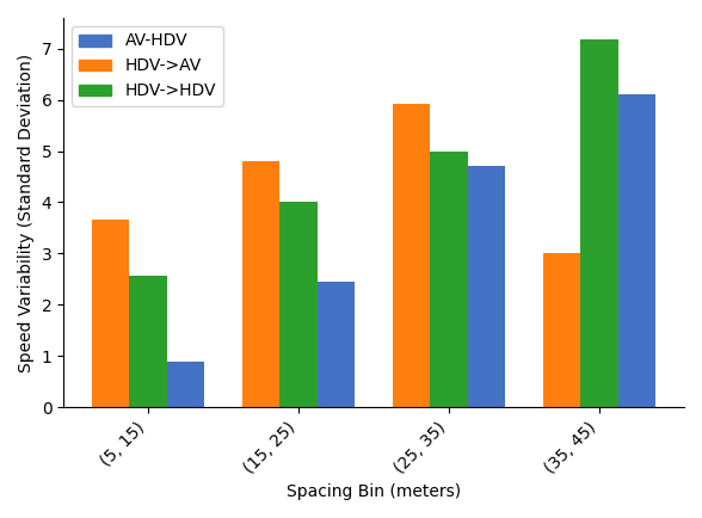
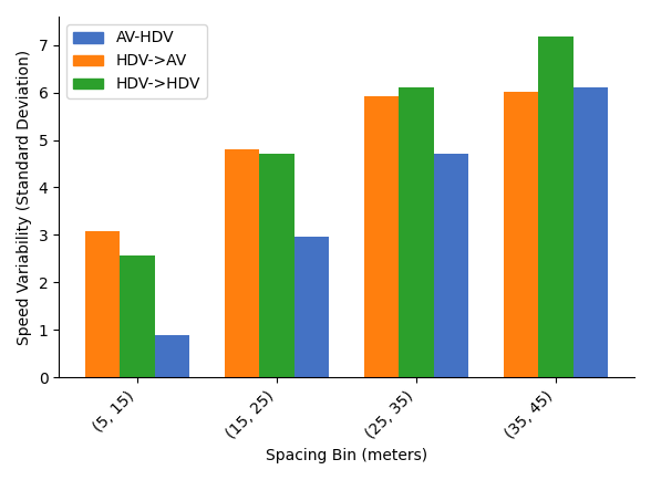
HDV->AV/(5, 15): 3.65 -> 3.07
HDV->HDV/(15, 25): 4.00 -> 4.70
AV-HDV/(15, 25): 2.45 -> 2.97
HDV->HDV/(25, 35): 5.00 -> 6.12
HDV->AV/(35, 45): 3.00 -> 6.02
